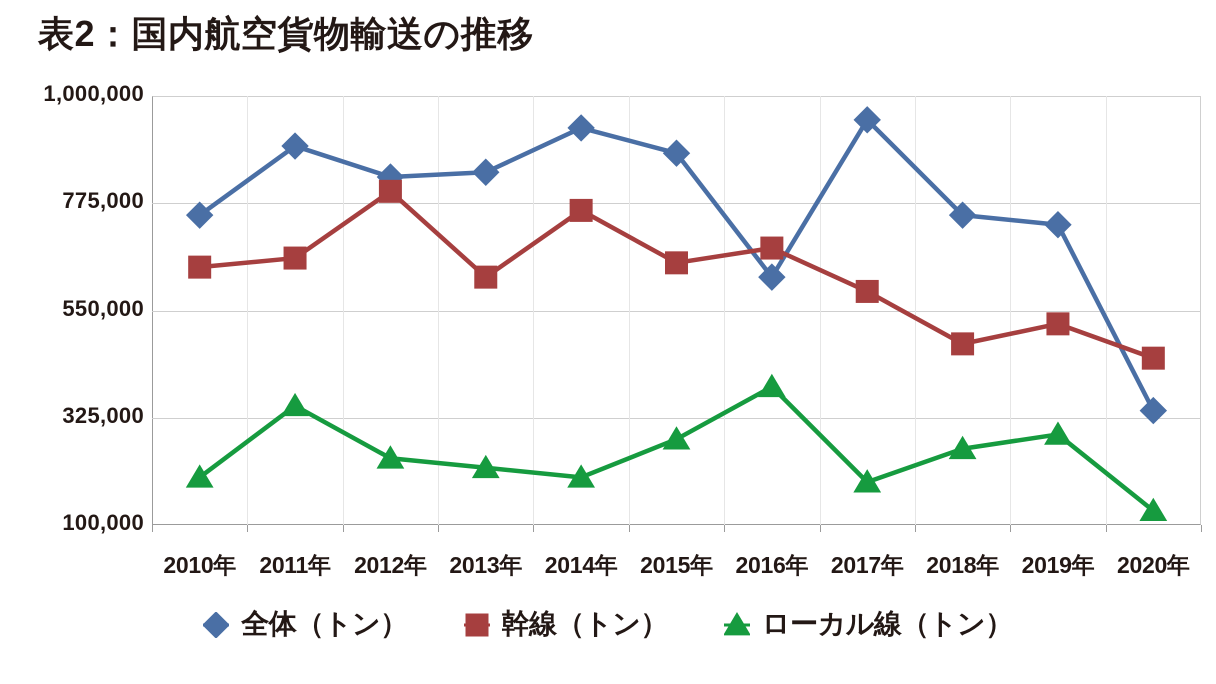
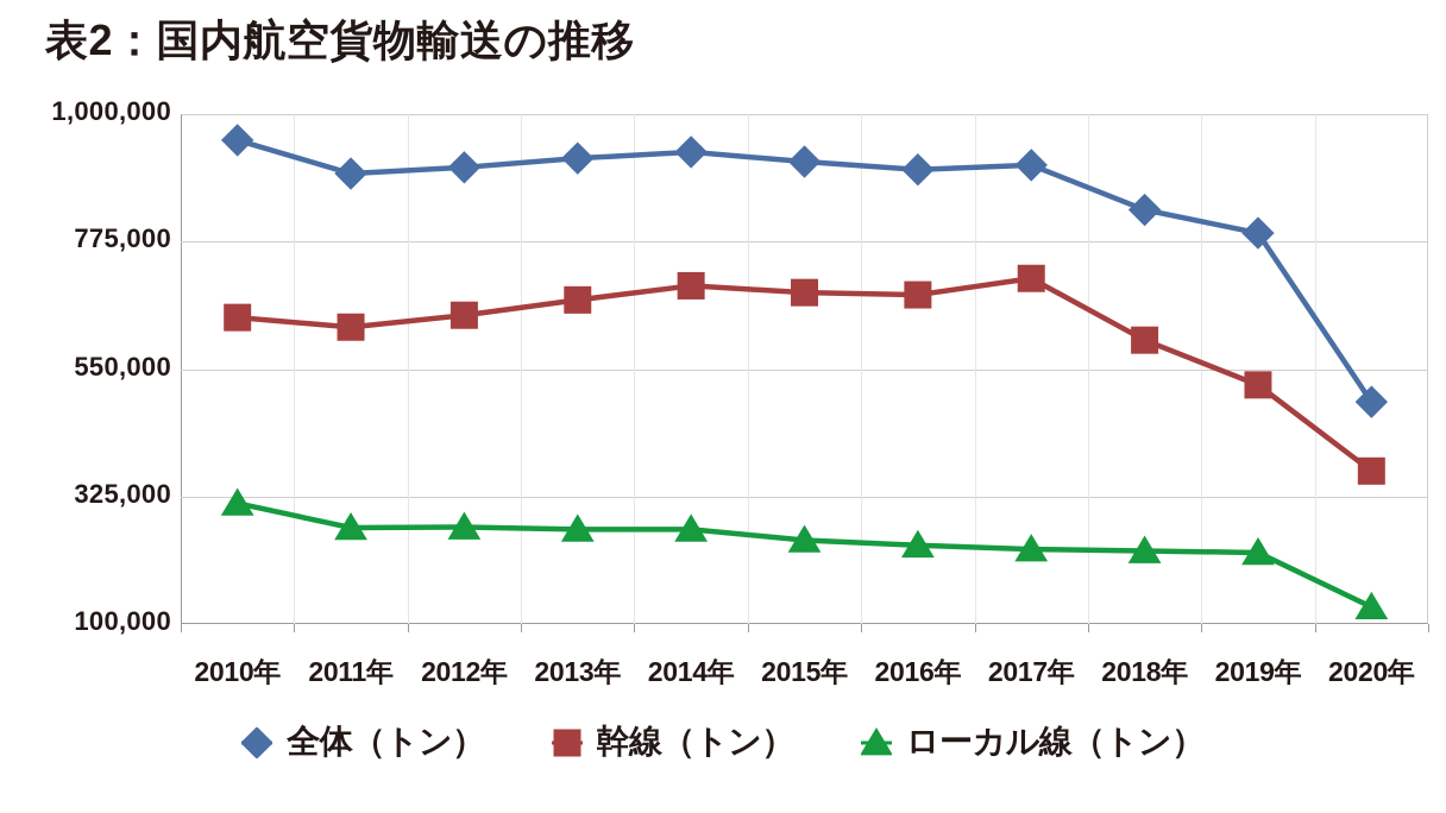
全体（トン）/2010年: 750000 -> 950000
ローカル線（トン）/2010年: 200000 -> 310000
幹線（トン）/2011年: 660000 -> 620000
ローカル線（トン）/2011年: 350000 -> 270000
全体（トン）/2012年: 830000 -> 910000
幹線（トン）/2012年: 800000 -> 640000
ローカル線（トン）/2012年: 240000 -> 270000
全体（トン）/2013年: 840000 -> 920000
幹線（トン）/2013年: 620000 -> 670000
ローカル線（トン）/2013年: 220000 -> 270000
幹線（トン）/2014年: 760000 -> 700000
ローカル線（トン）/2014年: 200000 -> 270000
全体（トン）/2015年: 880000 -> 920000
幹線（トン）/2015年: 650000 -> 680000
ローカル線（トン）/2015年: 280000 -> 250000
全体（トン）/2016年: 620000 -> 900000
ローカル線（トン）/2016年: 390000 -> 240000
全体（トン）/2017年: 950000 -> 910000
幹線（トン）/2017年: 590000 -> 710000
ローカル線（トン）/2017年: 190000 -> 230000
全体（トン）/2018年: 750000 -> 830000
幹線（トン）/2018年: 480000 -> 600000
ローカル線（トン）/2018年: 260000 -> 230000
全体（トン）/2019年: 730000 -> 790000
ローカル線（トン）/2019年: 290000 -> 230000
全体（トン）/2020年: 340000 -> 490000
幹線（トン）/2020年: 450000 -> 370000
